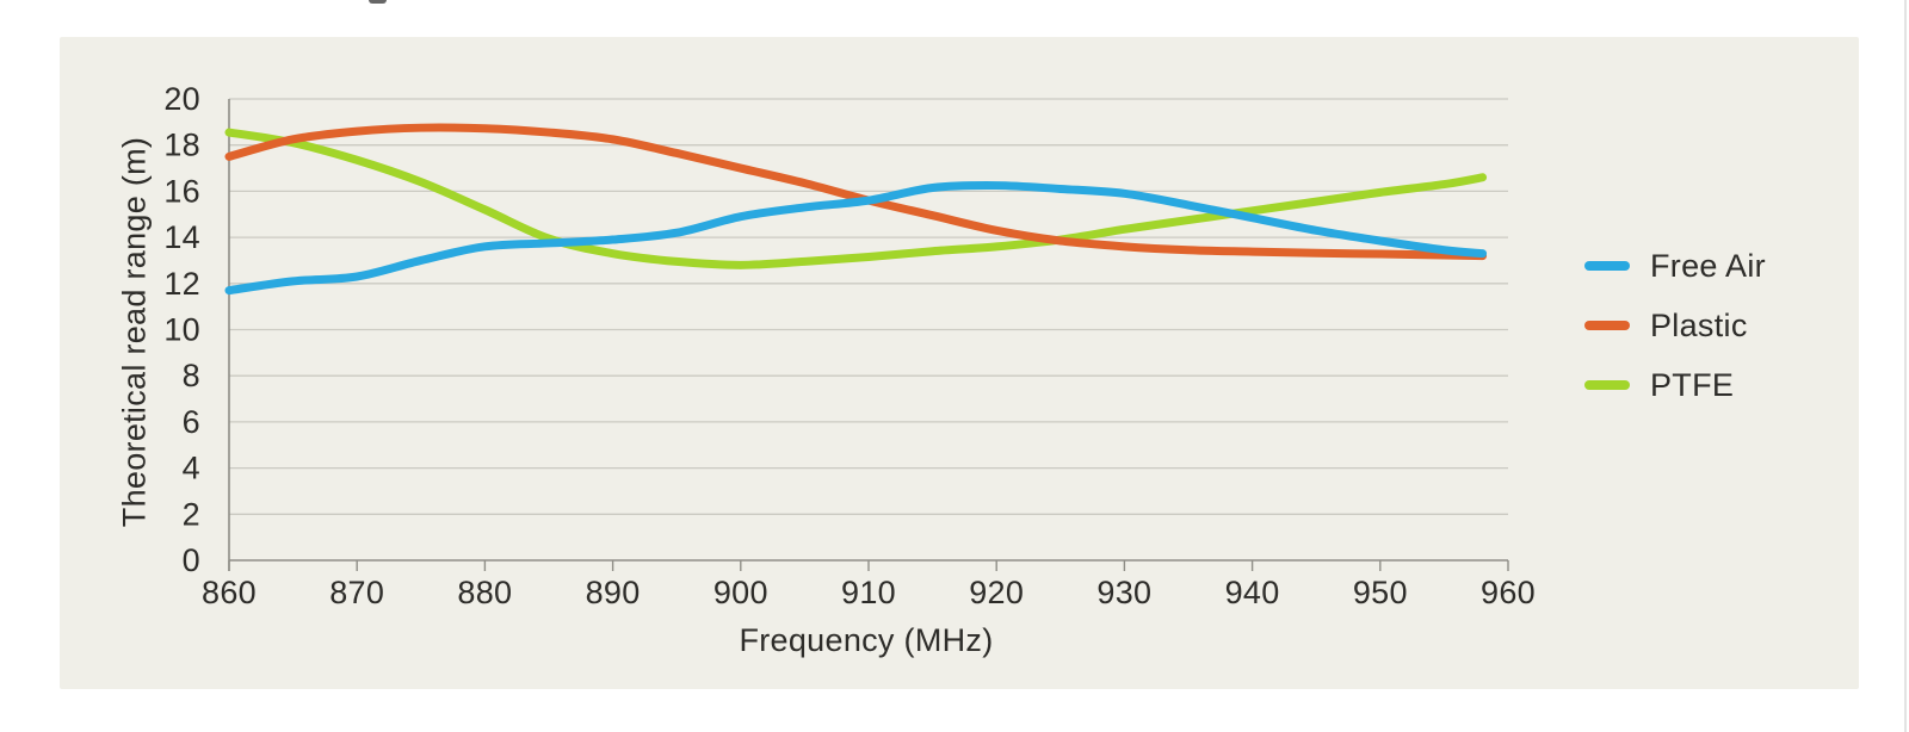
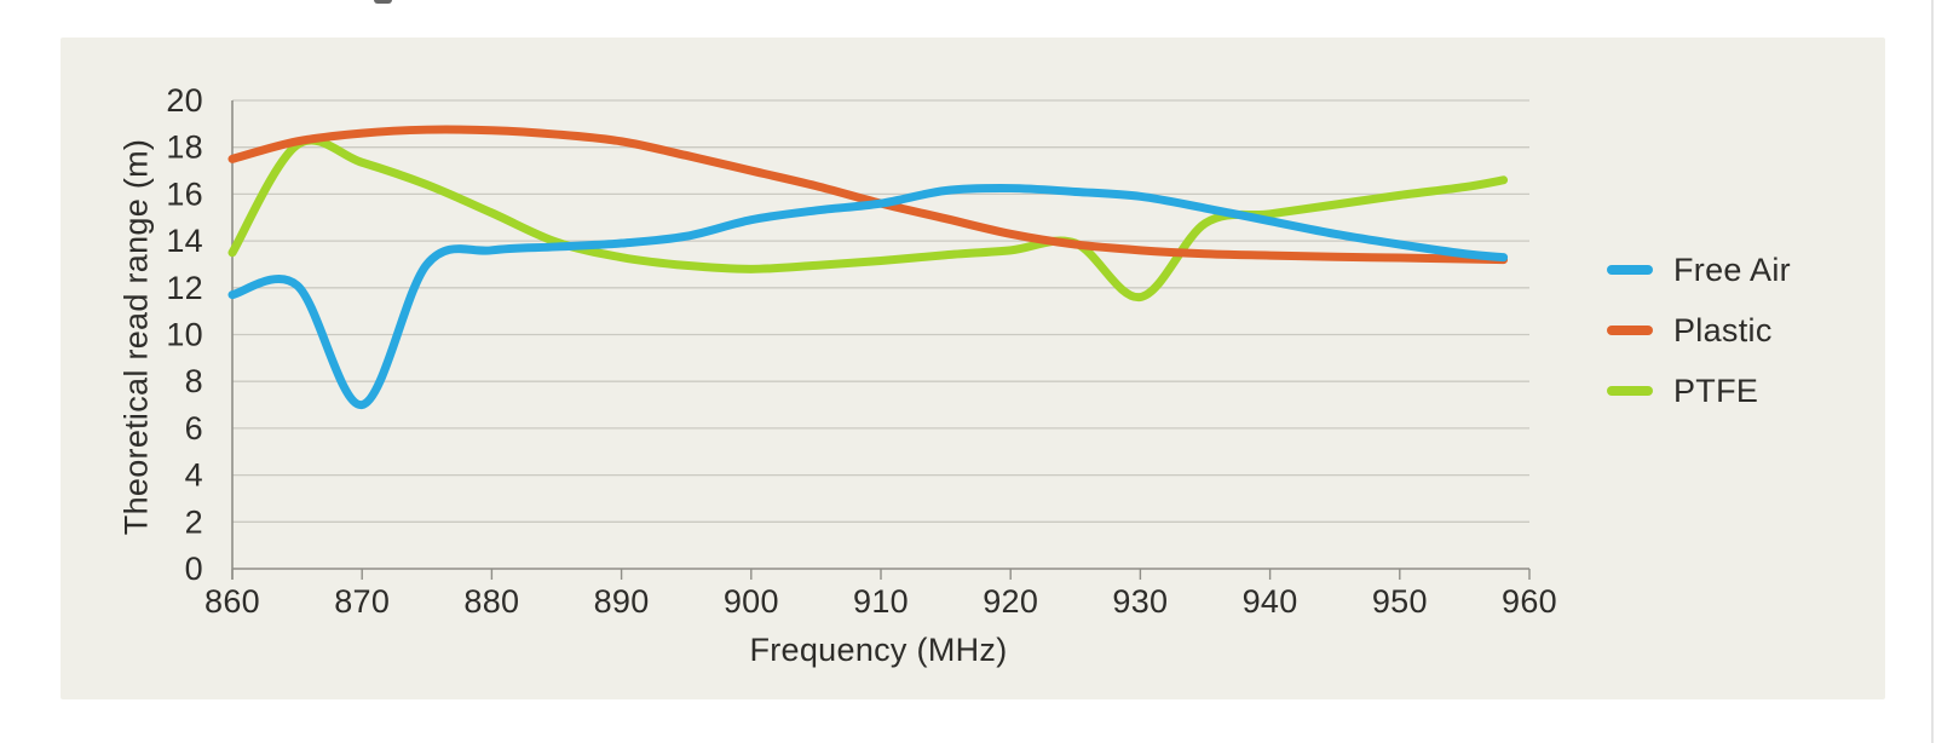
PTFE/860: 18.6 -> 13.5
Free Air/870: 12.3 -> 7.0
PTFE/930: 14.3 -> 11.6
